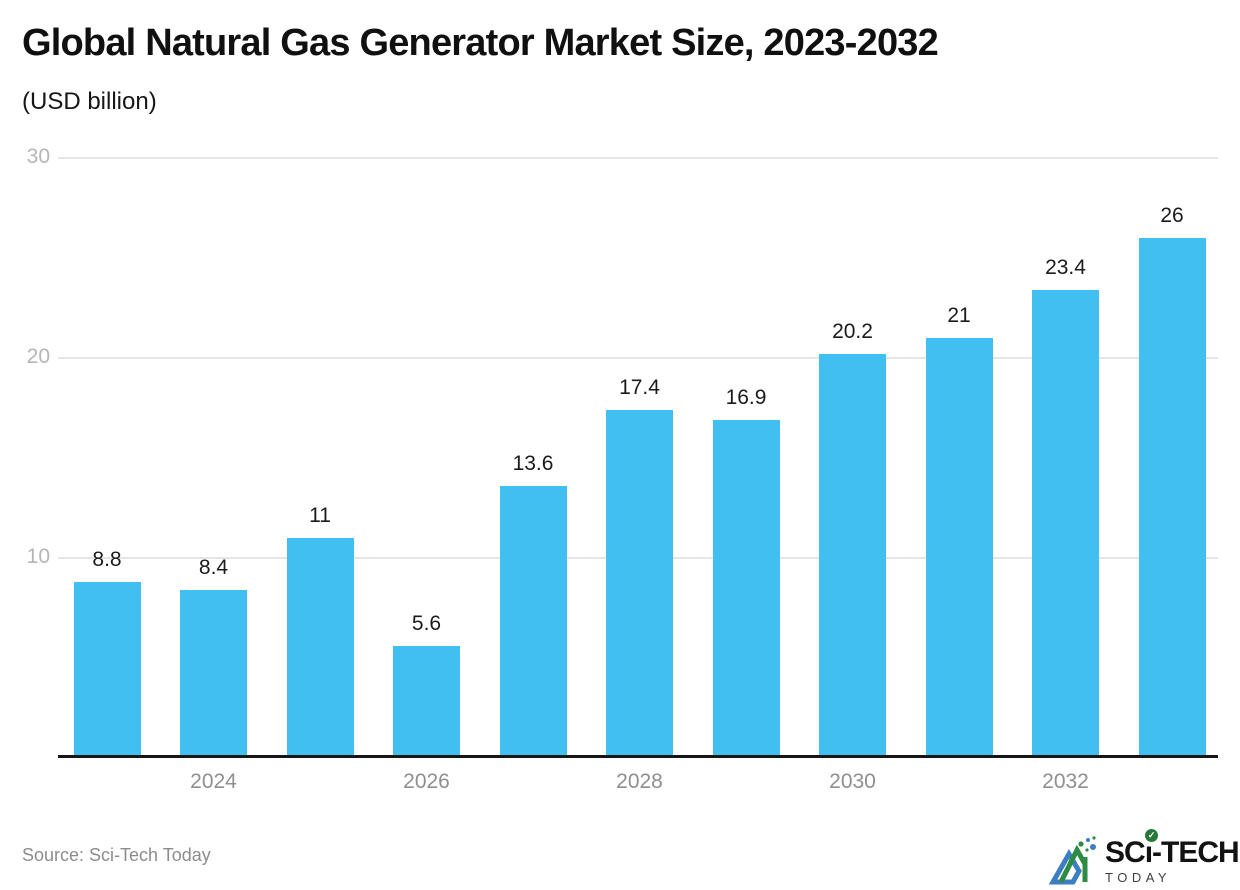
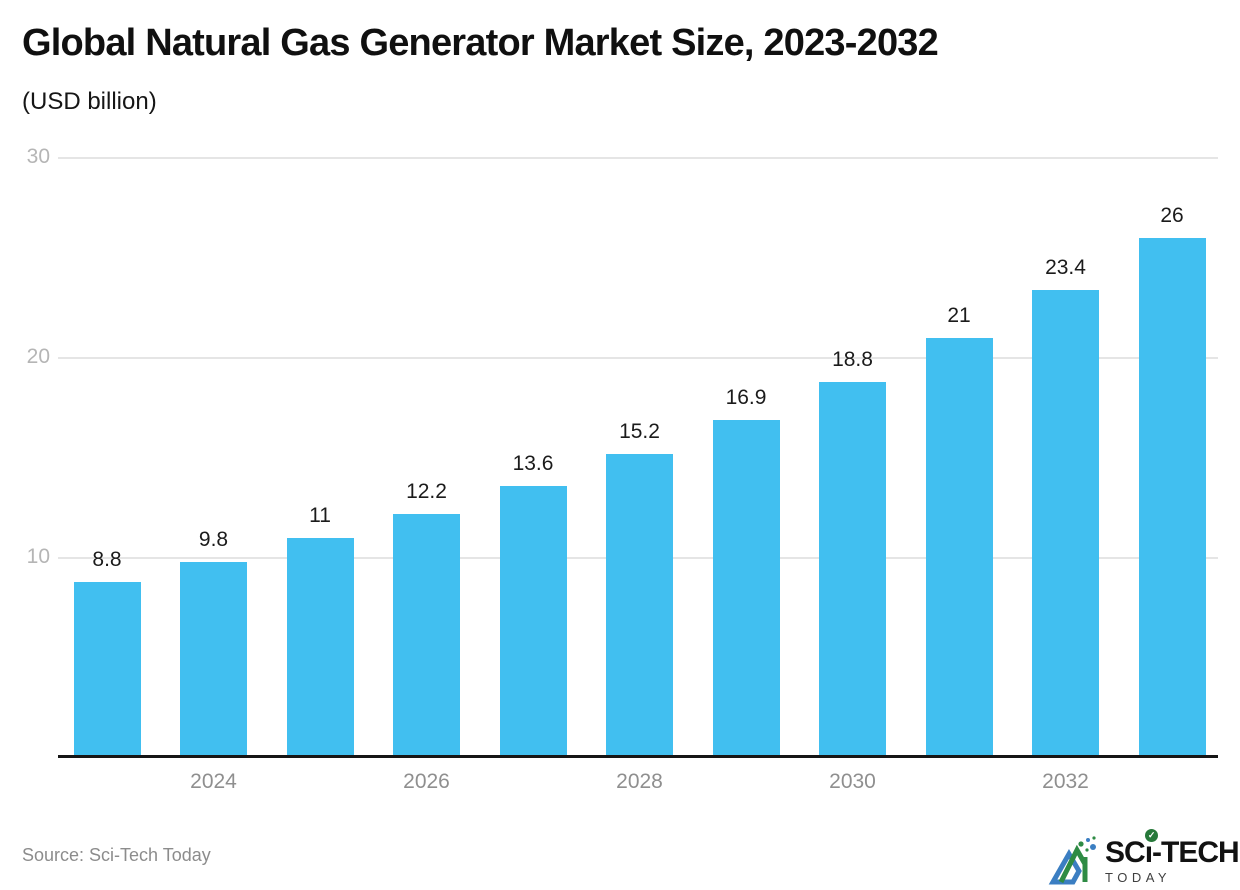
2024: 8.4 -> 9.8
2026: 5.6 -> 12.2
2028: 17.4 -> 15.2
2030: 20.2 -> 18.8
